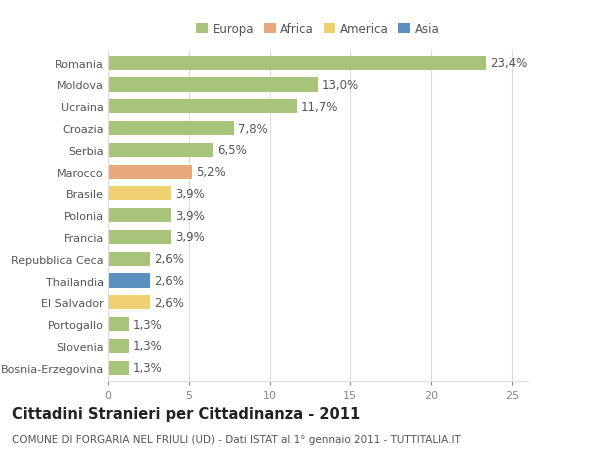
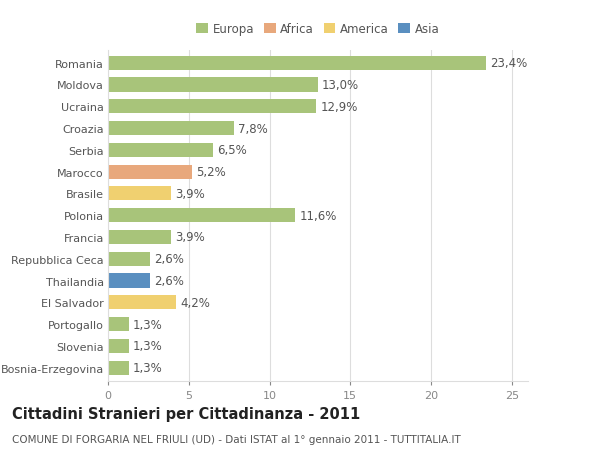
Ucraina: 11,7% -> 12,9%
Polonia: 3,9% -> 11,6%
El Salvador: 2,6% -> 4,2%
